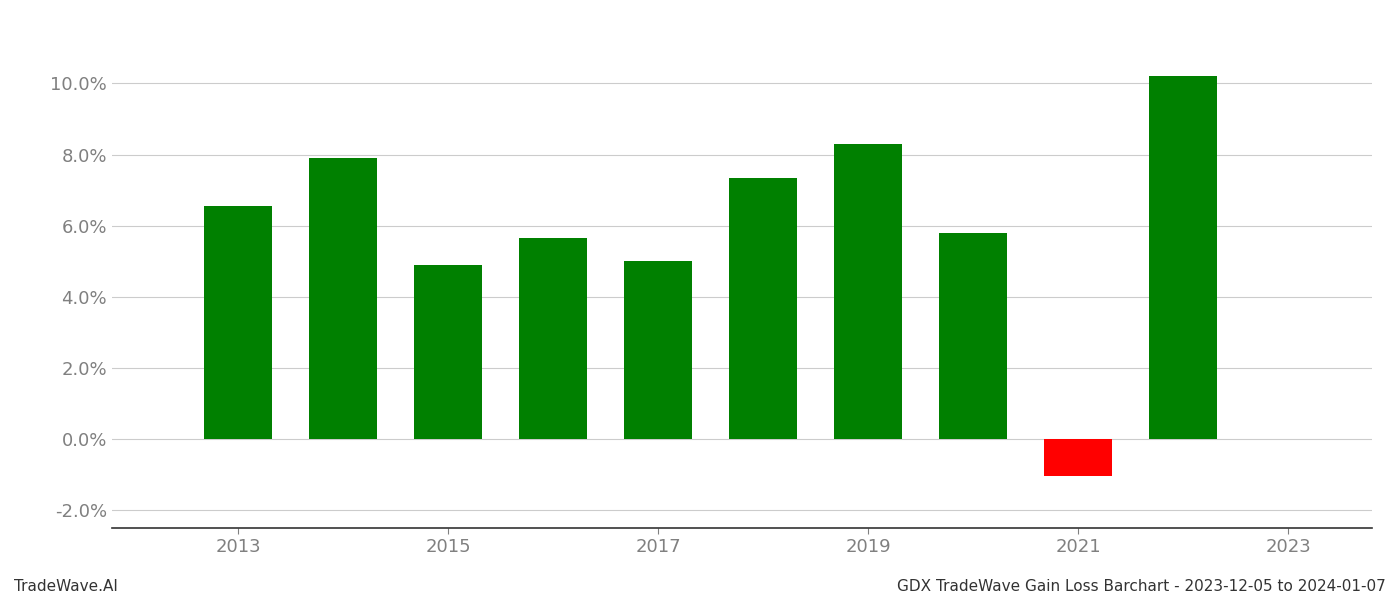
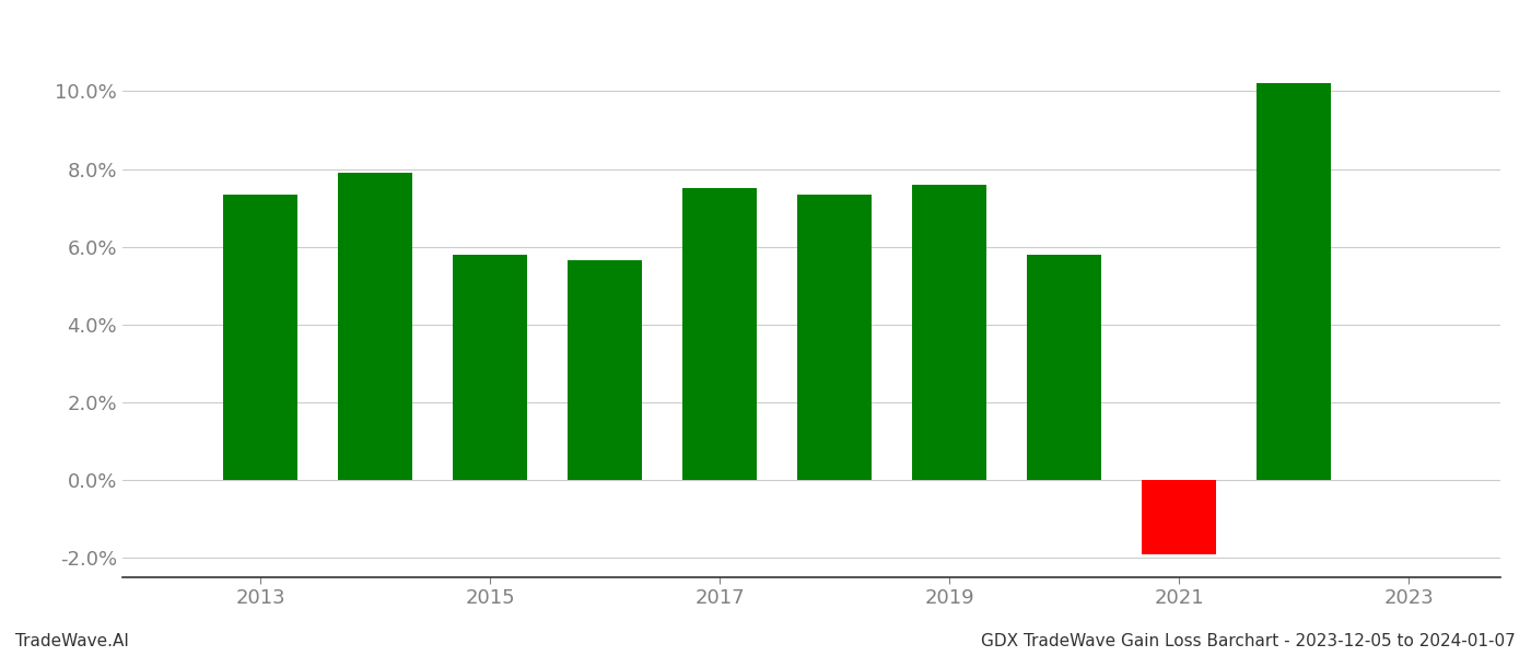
2013: 6.55% -> 7.35%
2015: 4.90% -> 5.80%
2017: 5.00% -> 7.50%
2019: 8.30% -> 7.60%
2021: -1.05% -> -1.90%
